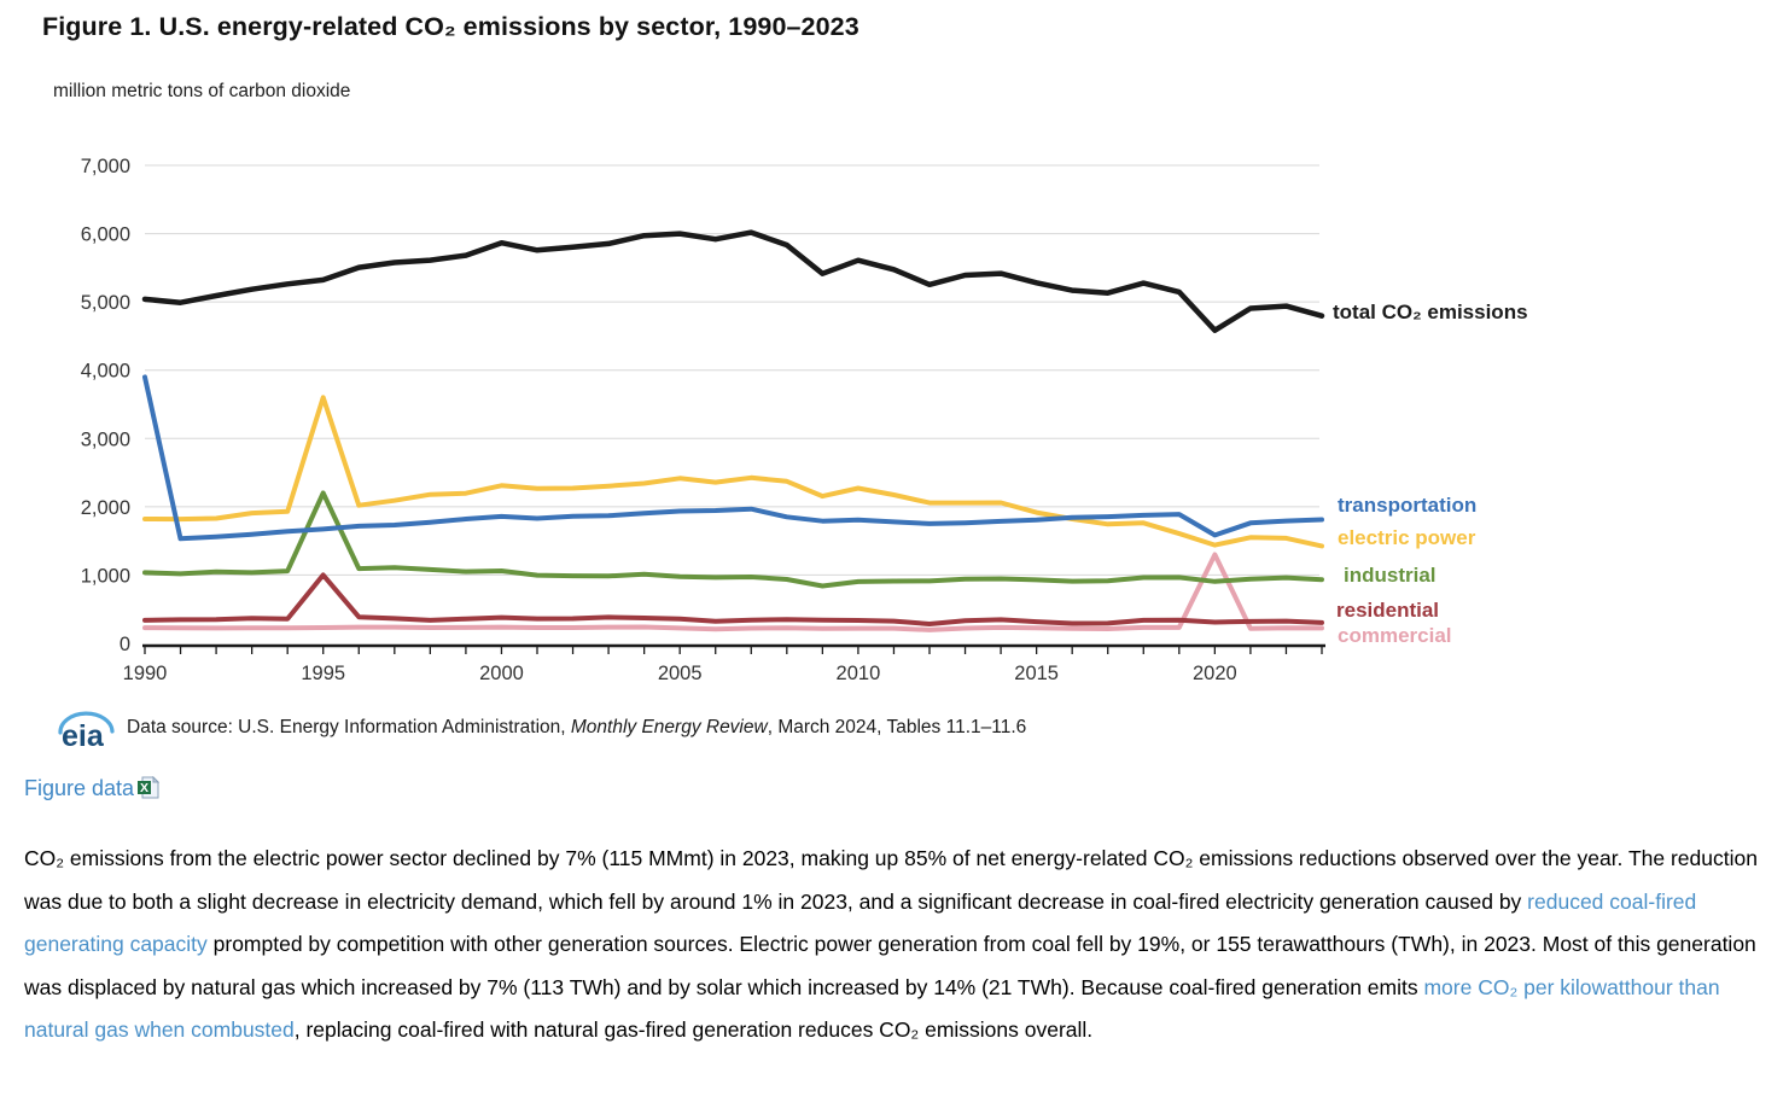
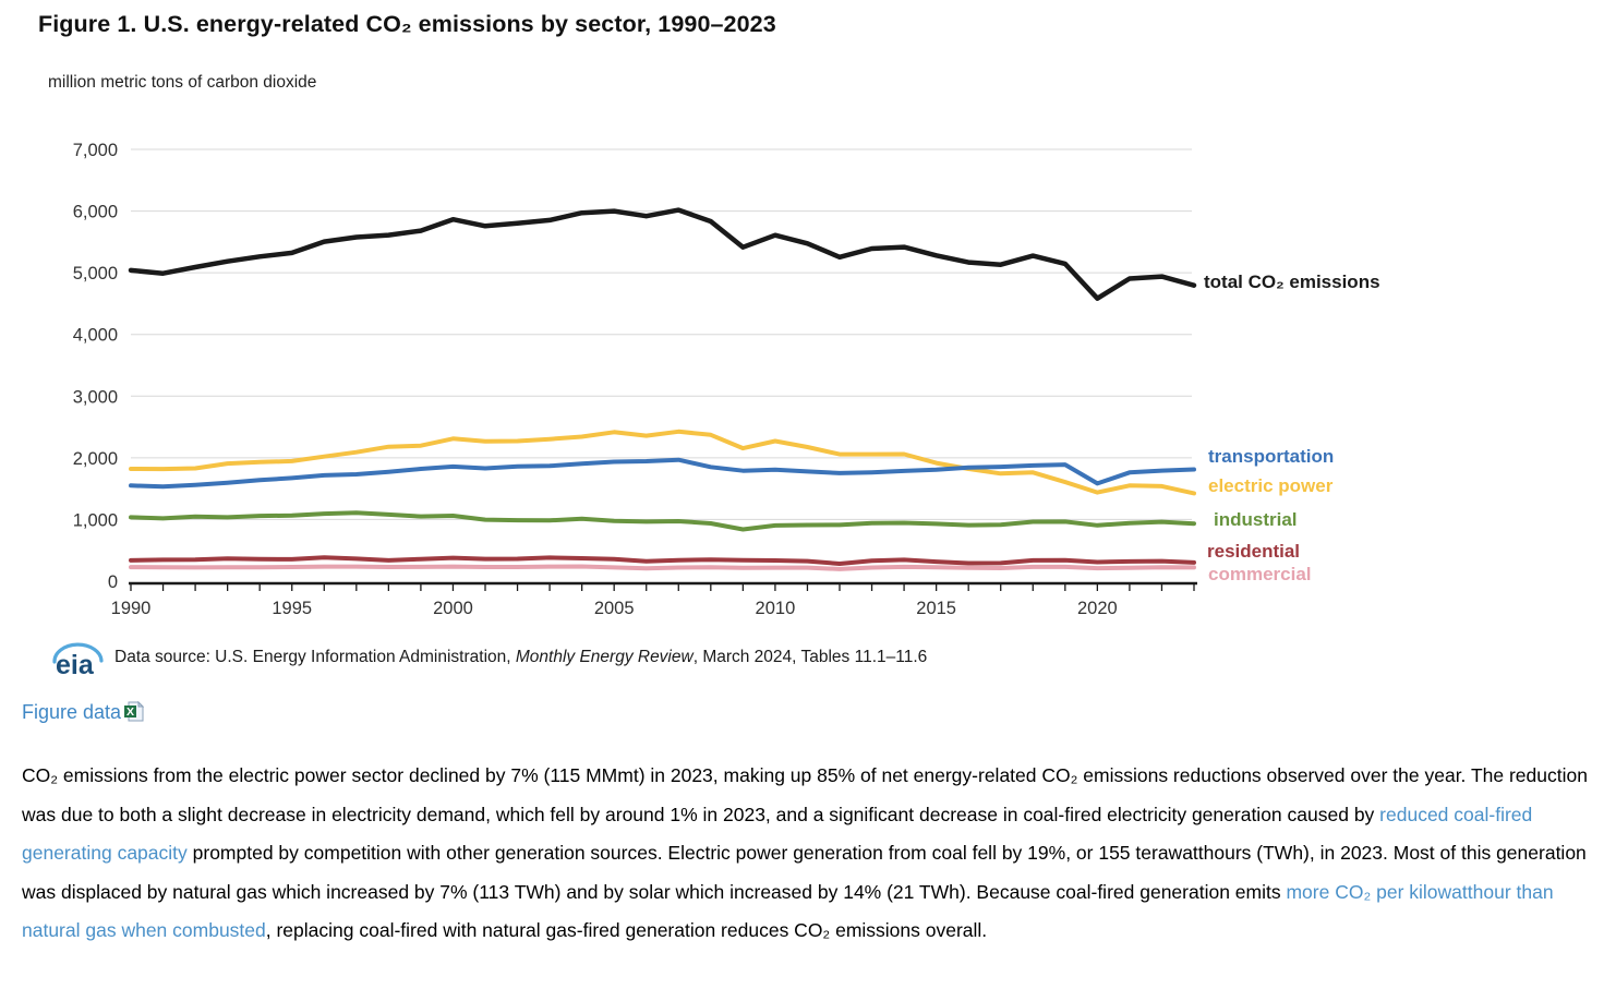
transportation/1990: 3900 -> 1600
electric power/1995: 3600 -> 1900
industrial/1995: 2200 -> 1100
residential/1995: 1000 -> 400
commercial/2020: 1300 -> 200
